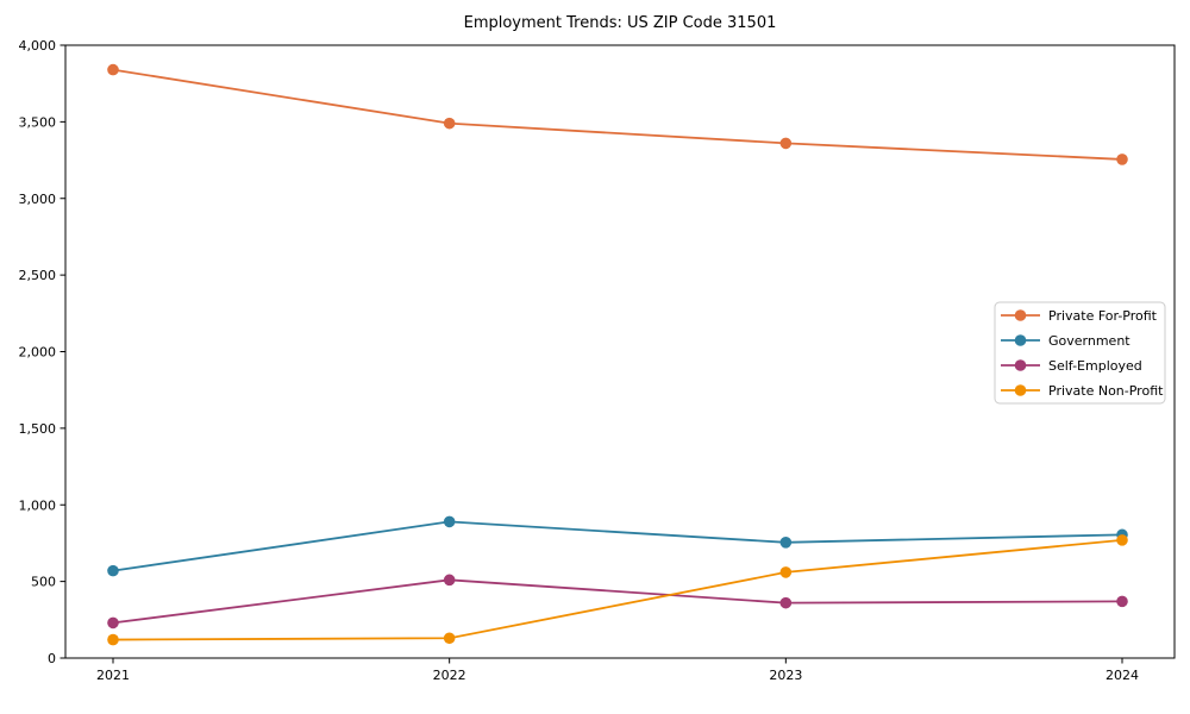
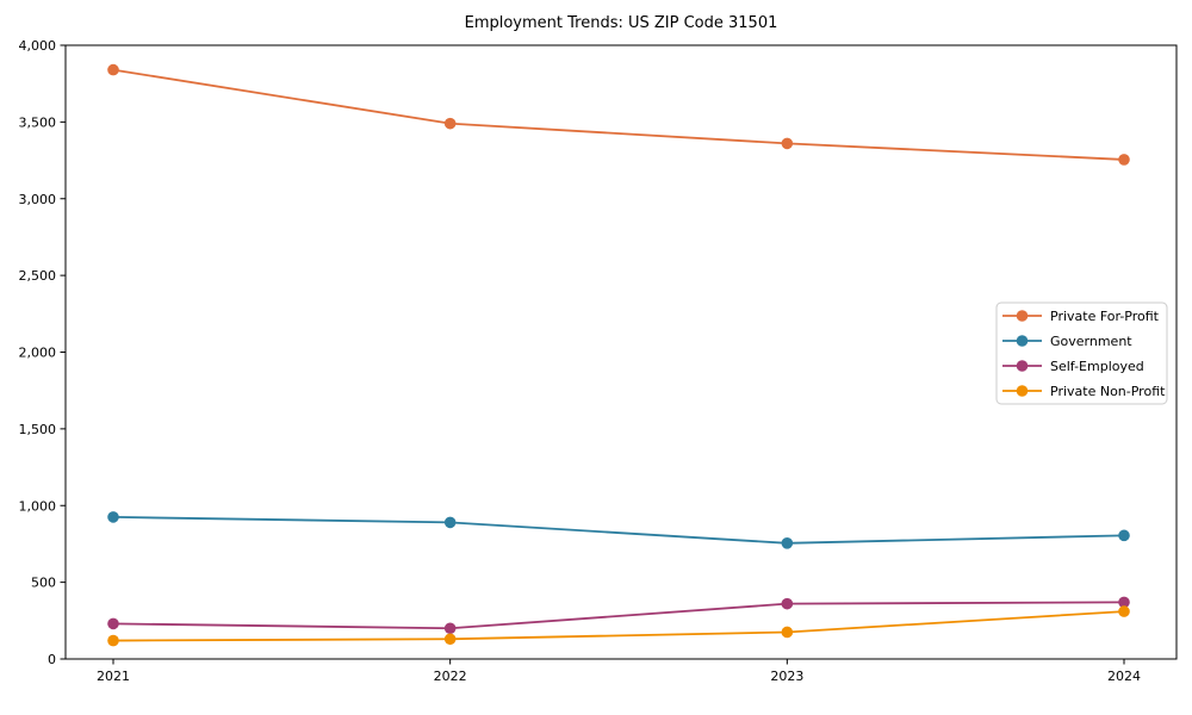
Government/2021: 570 -> 920
Self-Employed/2022: 510 -> 200
Private Non-Profit/2023: 560 -> 180
Private Non-Profit/2024: 770 -> 310
